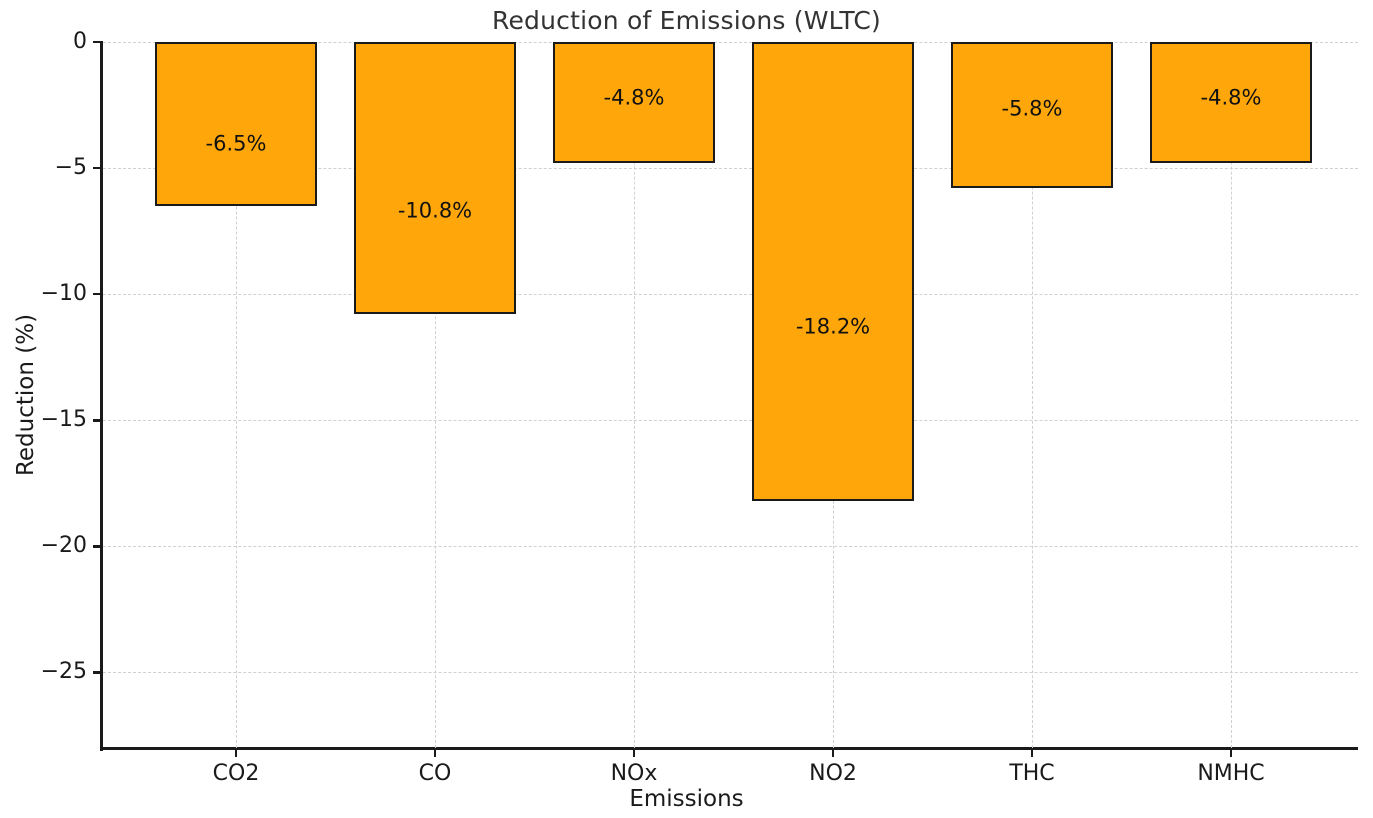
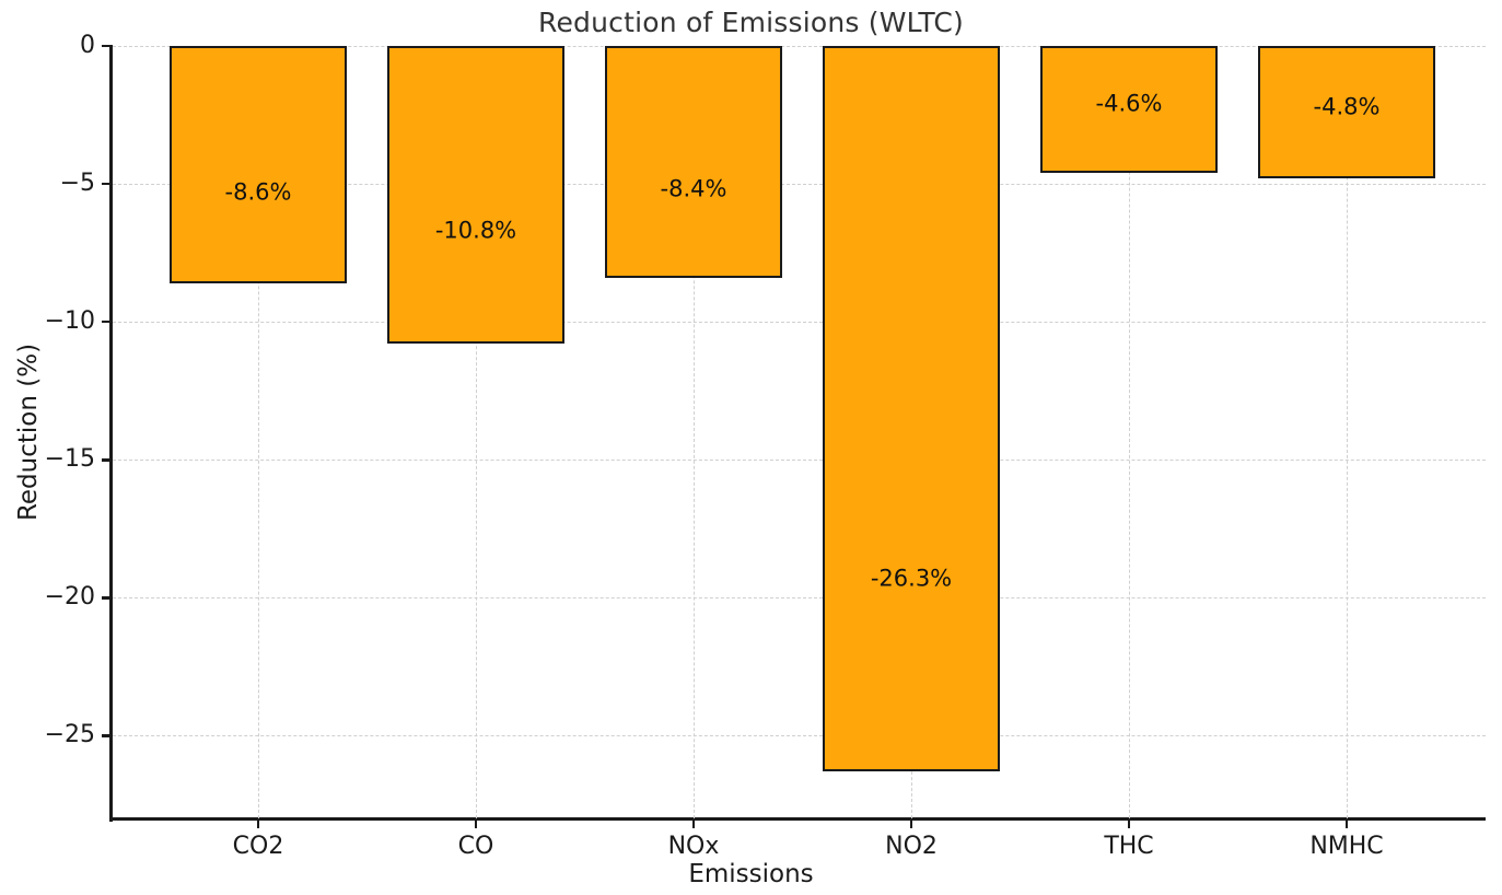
CO2: -6.5% -> -8.6%
NOx: -4.8% -> -8.4%
NO2: -18.2% -> -26.3%
THC: -5.8% -> -4.6%
